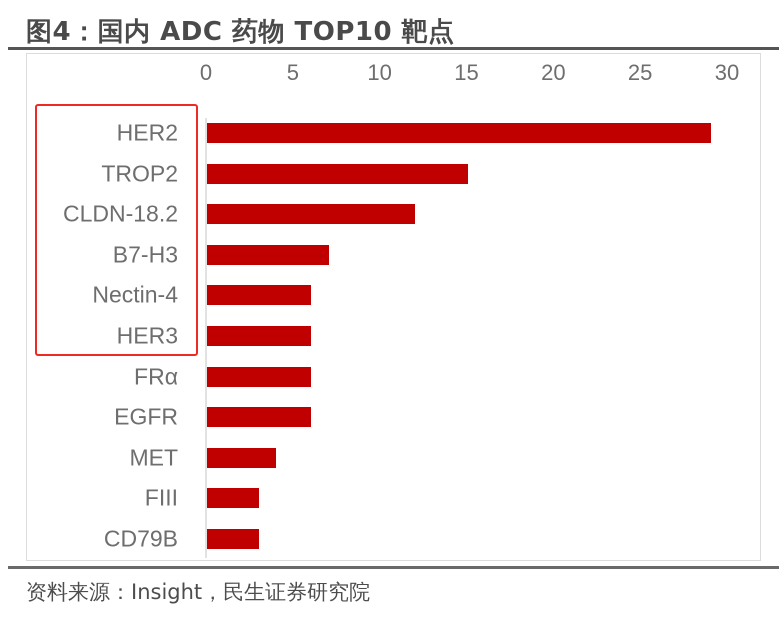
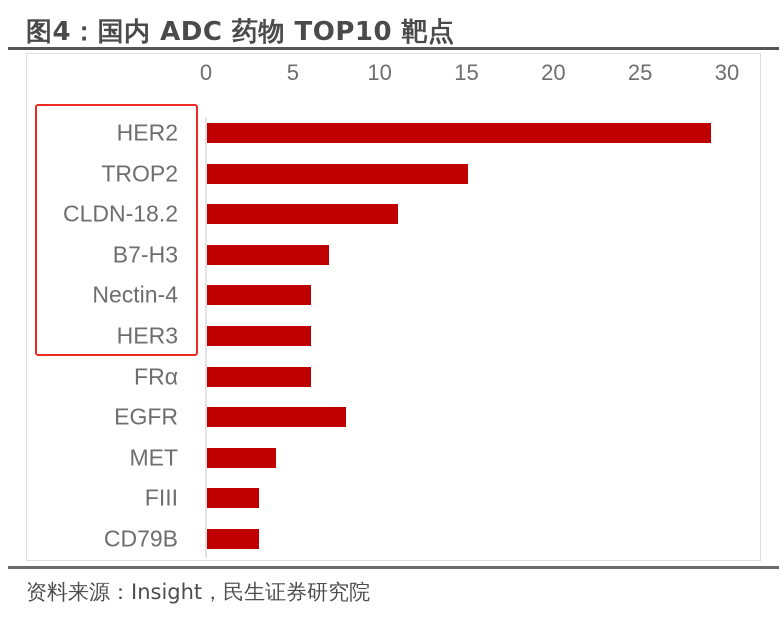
CLDN-18.2: 12 -> 11
EGFR: 6 -> 8
